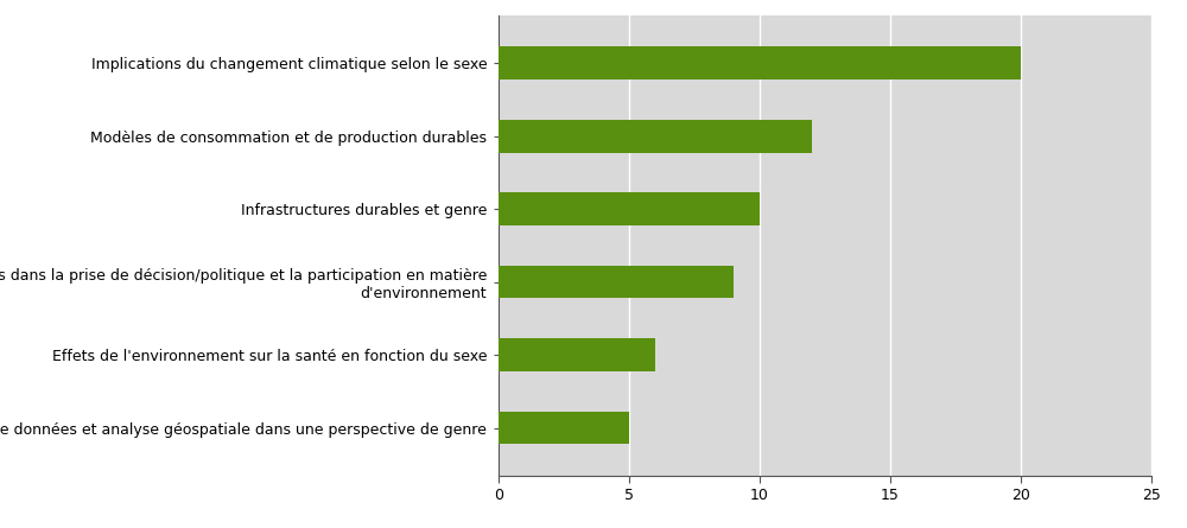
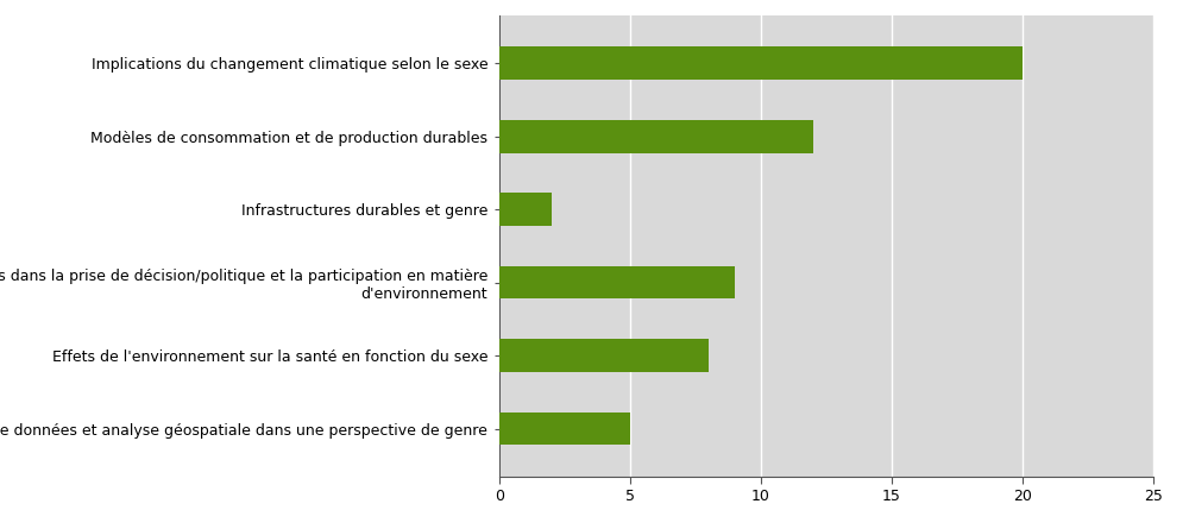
Infrastructures durables et genre: 10 -> 2
Effets de l'environnement sur la santé en fonction du sexe: 6 -> 8
